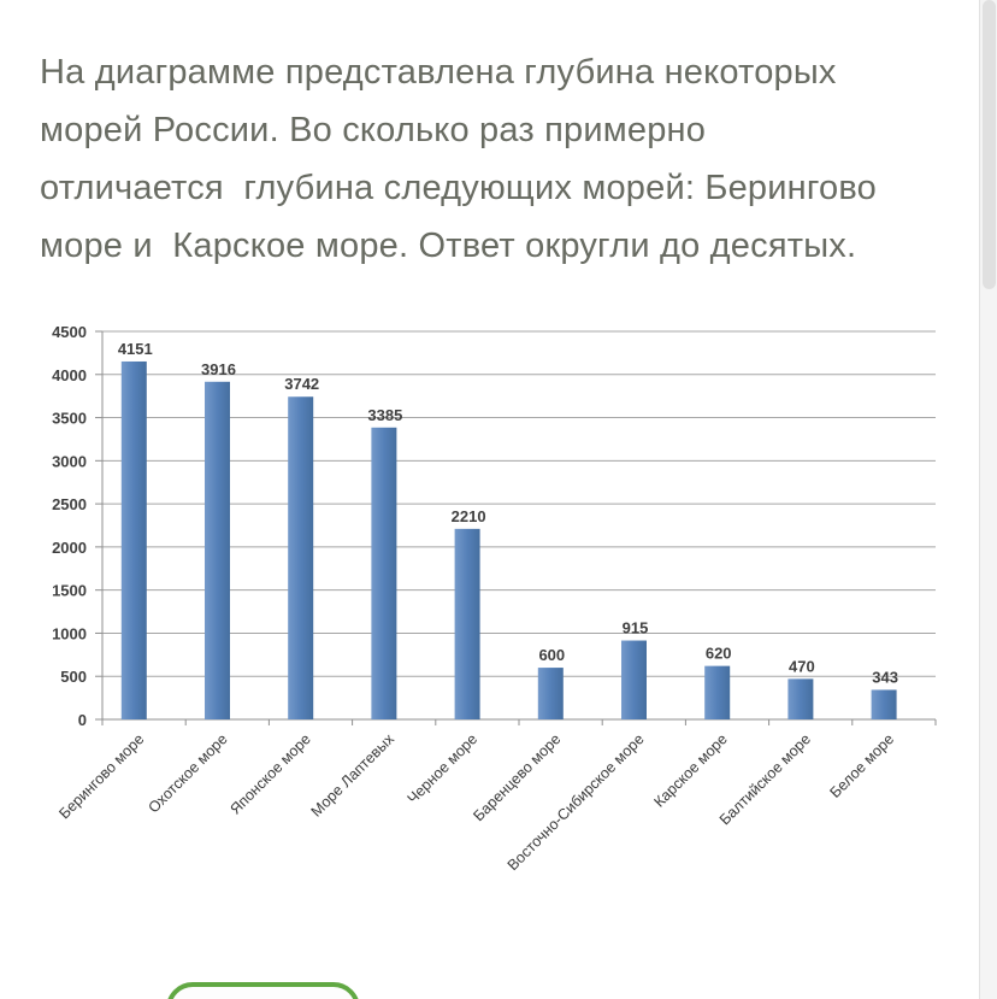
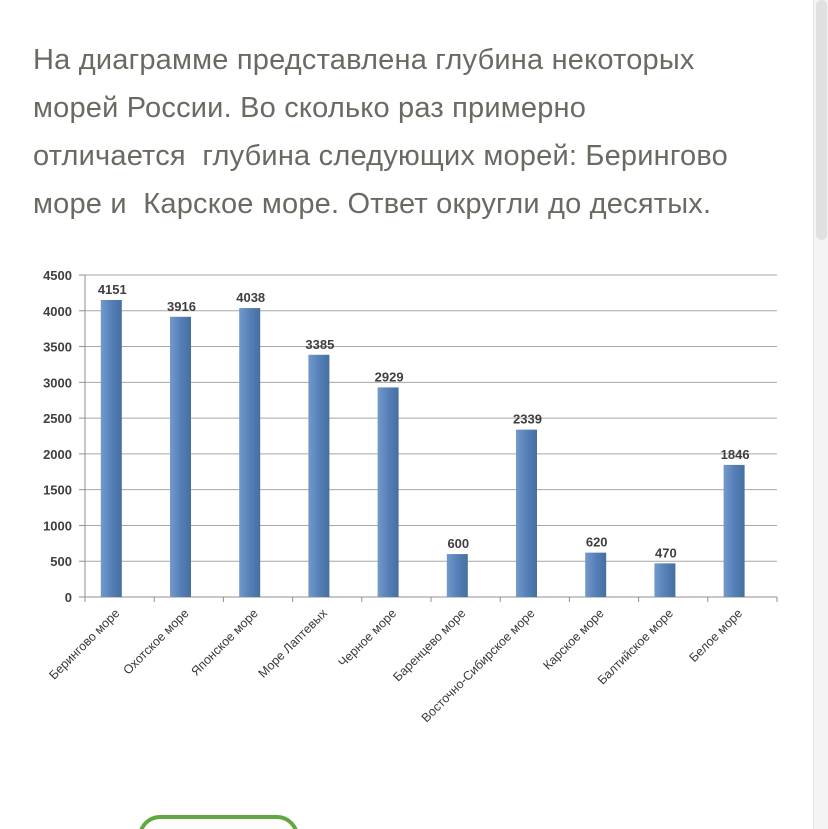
Японское море: 3742 -> 4038
Черное море: 2210 -> 2929
Восточно-Сибирское море: 915 -> 2339
Белое море: 343 -> 1846
